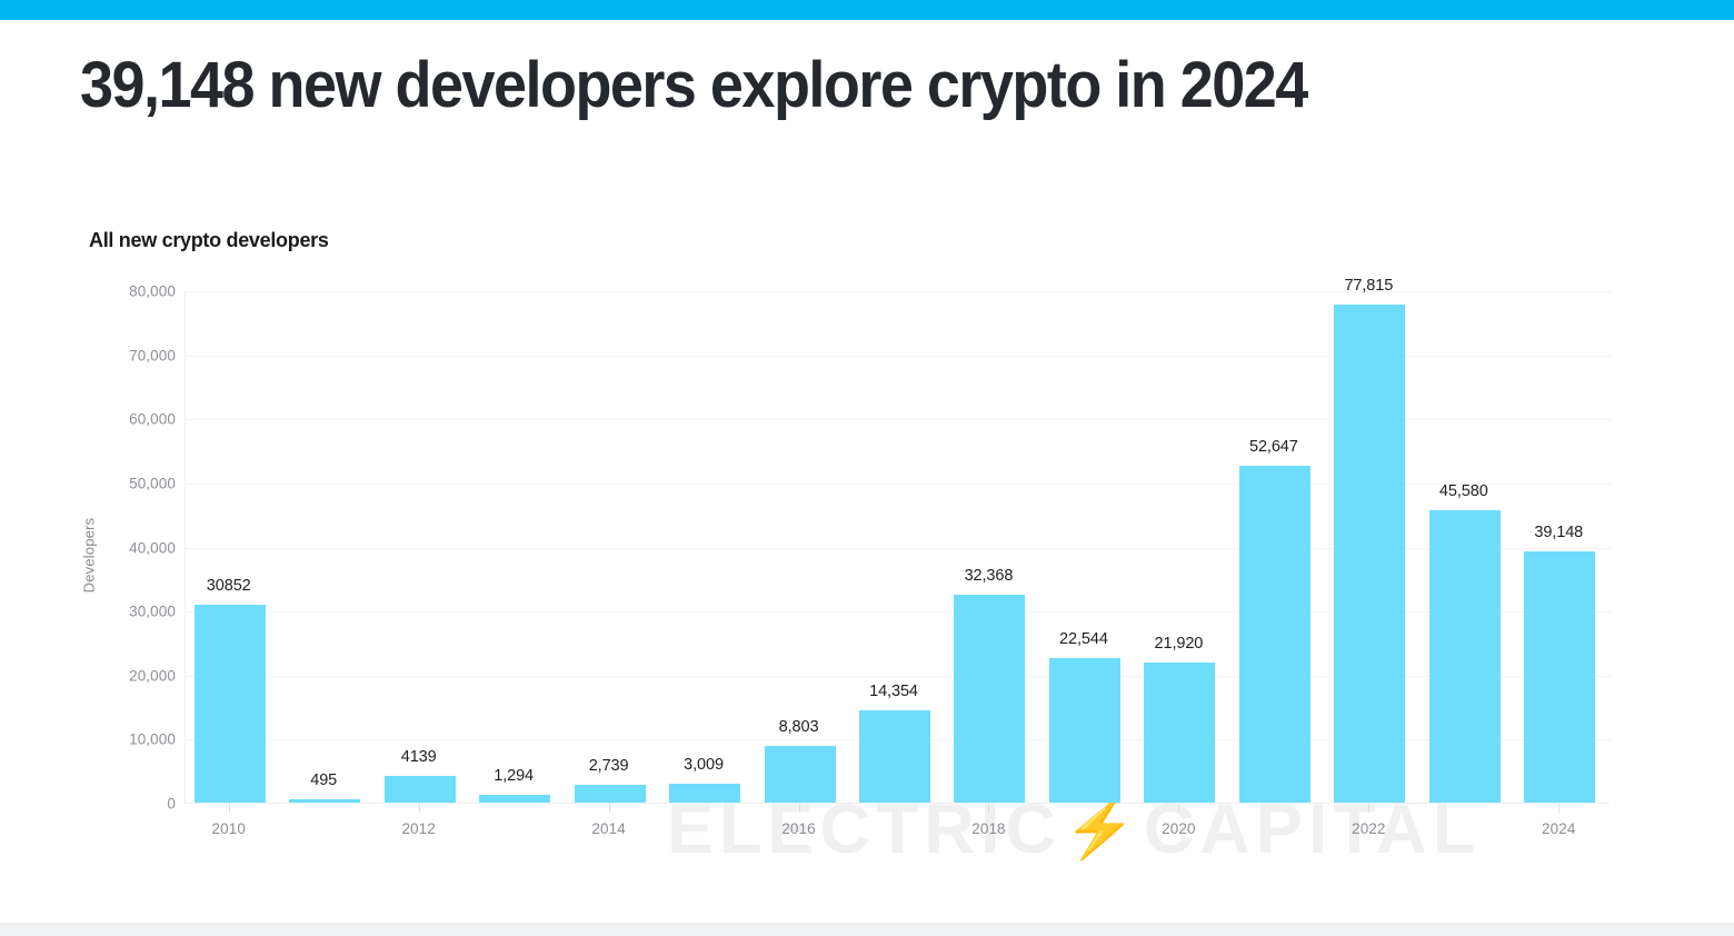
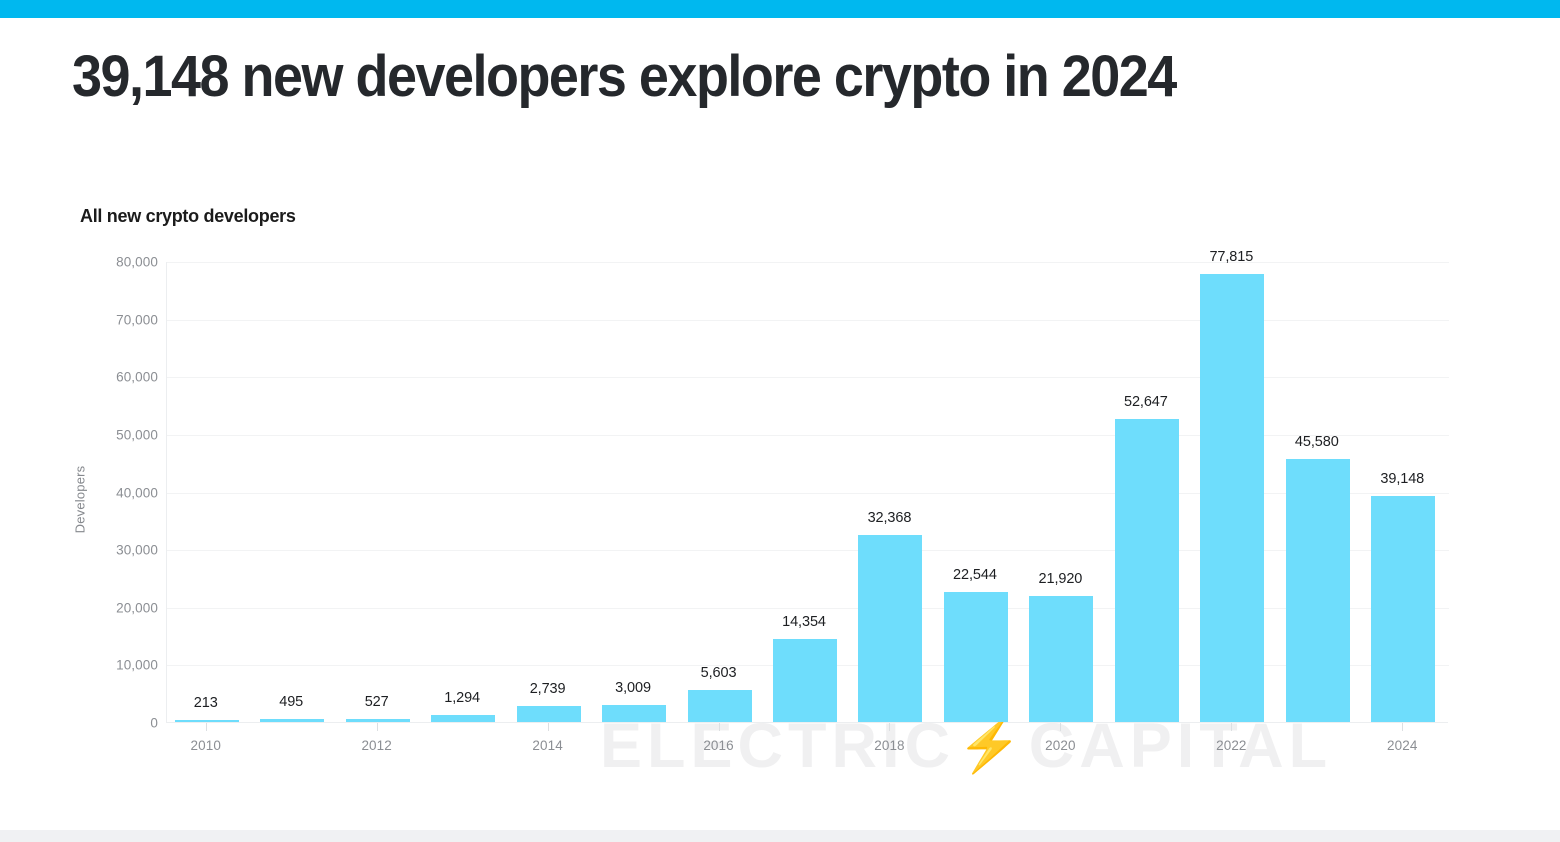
2010: 30852 -> 213
2012: 4139 -> 527
2016: 8,803 -> 5,603
